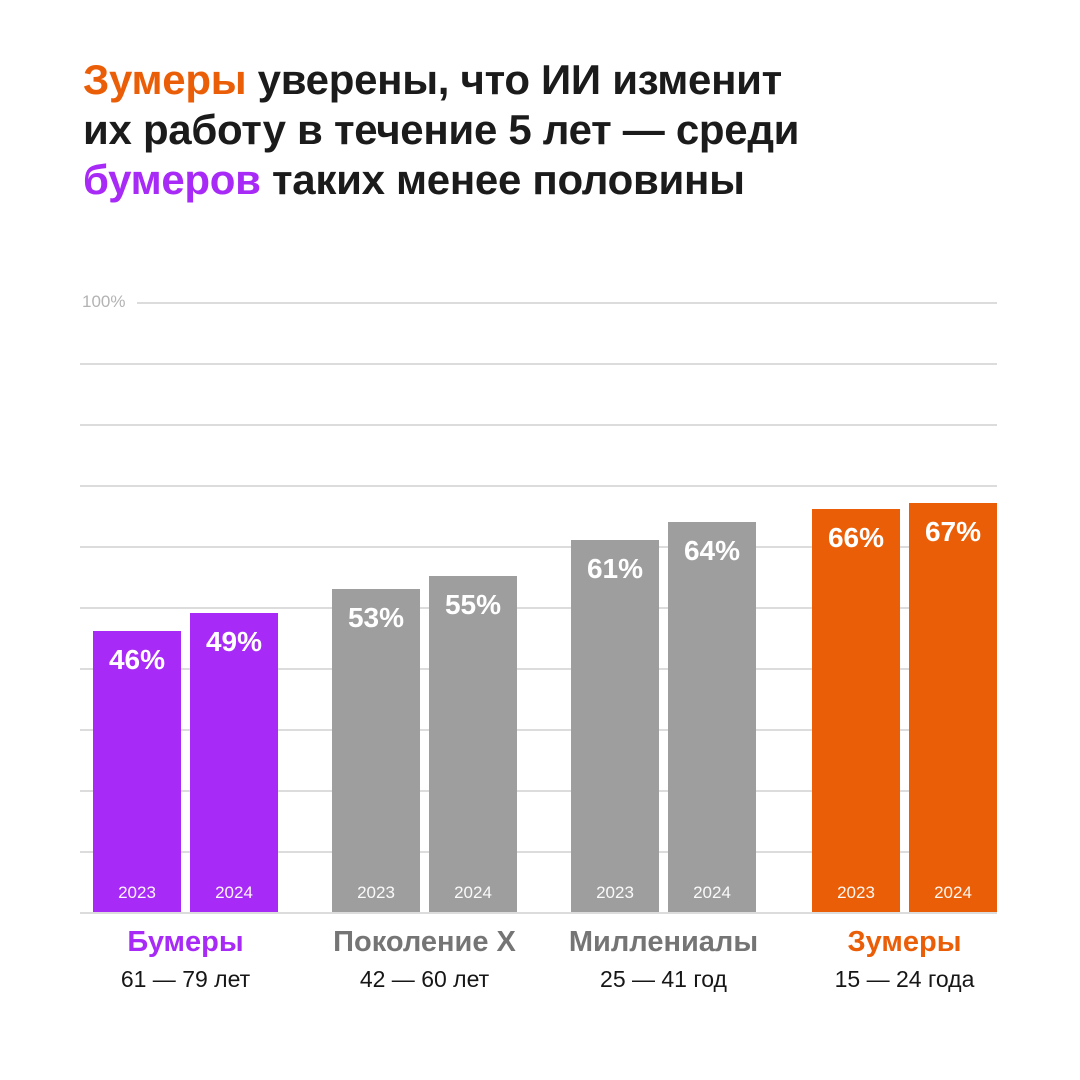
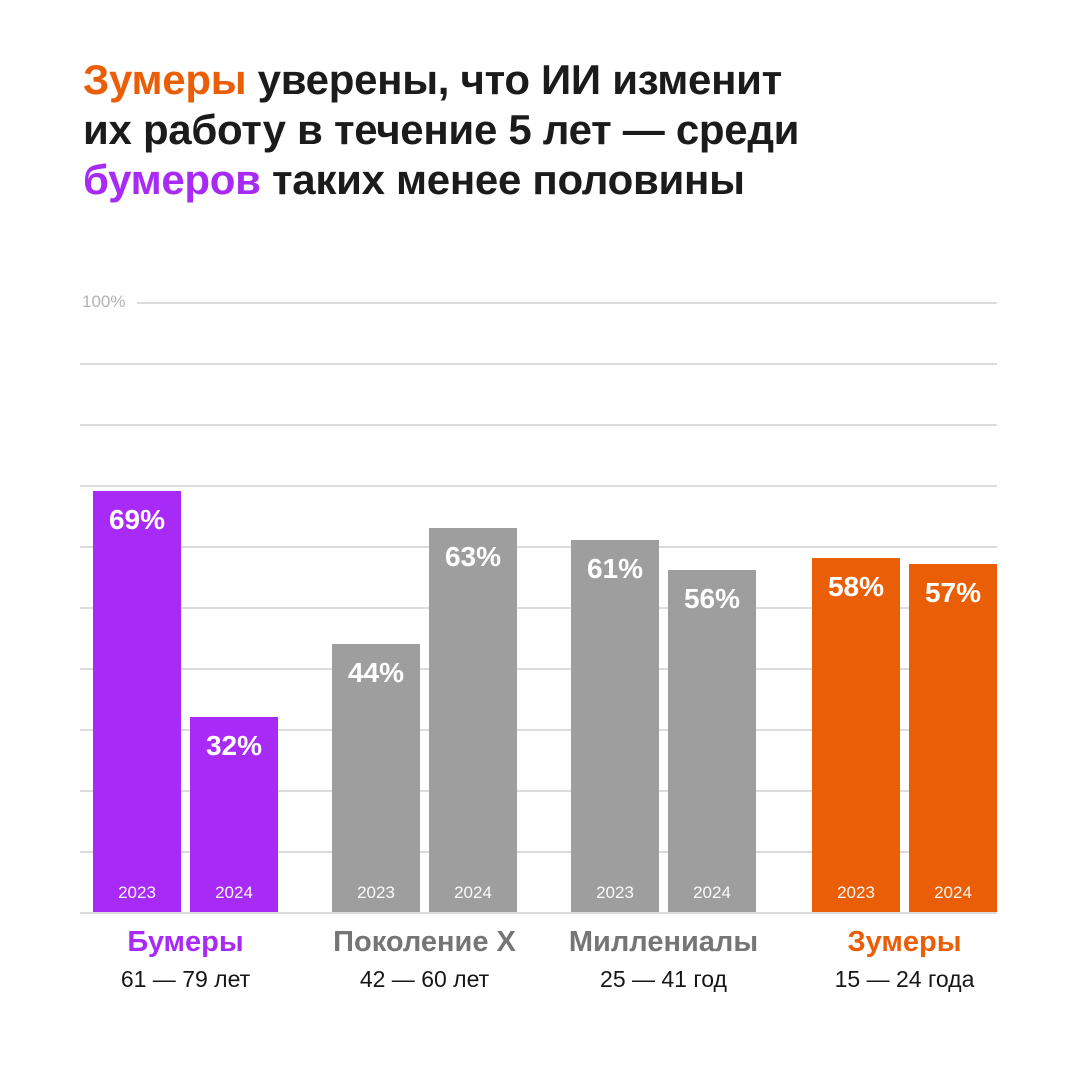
2023/Бумеры: 46% -> 69%
2024/Бумеры: 49% -> 32%
2023/Поколение X: 53% -> 44%
2024/Поколение X: 55% -> 63%
2024/Миллениалы: 64% -> 56%
2023/Зумеры: 66% -> 58%
2024/Зумеры: 67% -> 57%
